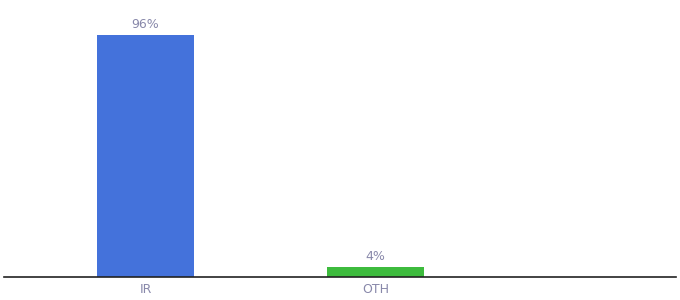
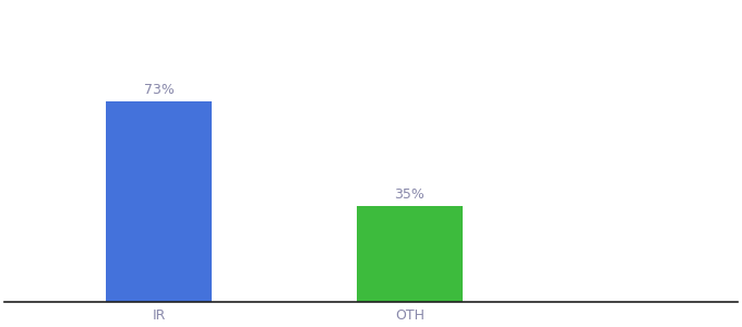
IR: 96% -> 73%
OTH: 4% -> 35%
